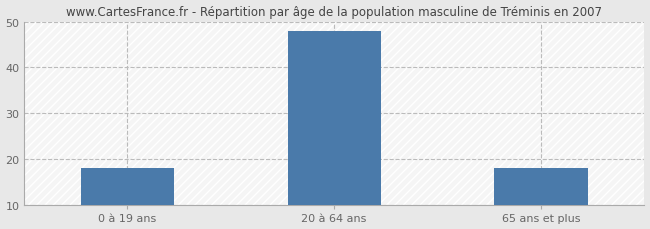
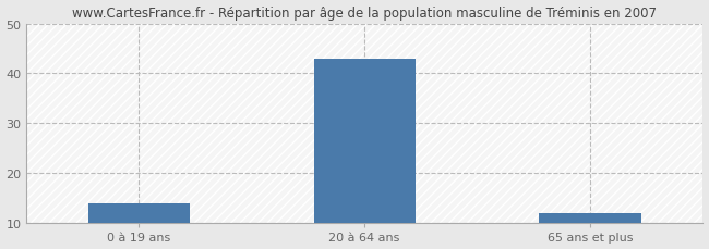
0 à 19 ans: 18 -> 14
20 à 64 ans: 48 -> 43
65 ans et plus: 18 -> 12
